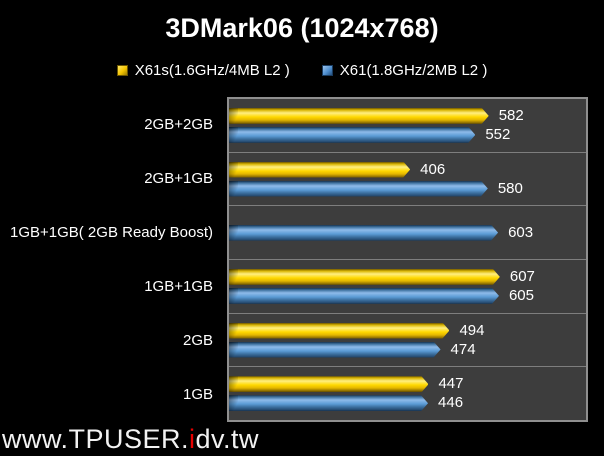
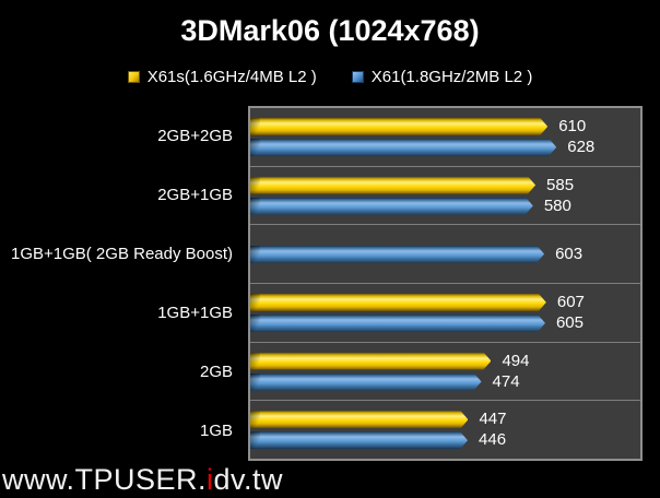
X61s(1.6GHz/4MB L2 )/2GB+2GB: 582 -> 610
X61(1.8GHz/2MB L2 )/2GB+2GB: 552 -> 628
X61s(1.6GHz/4MB L2 )/2GB+1GB: 406 -> 585
